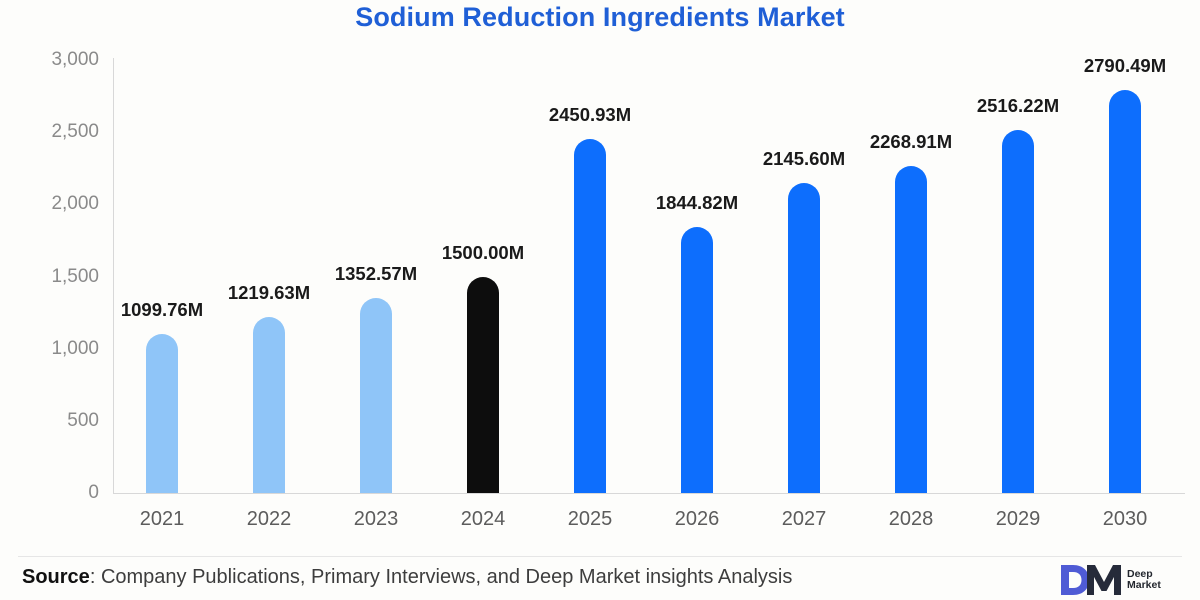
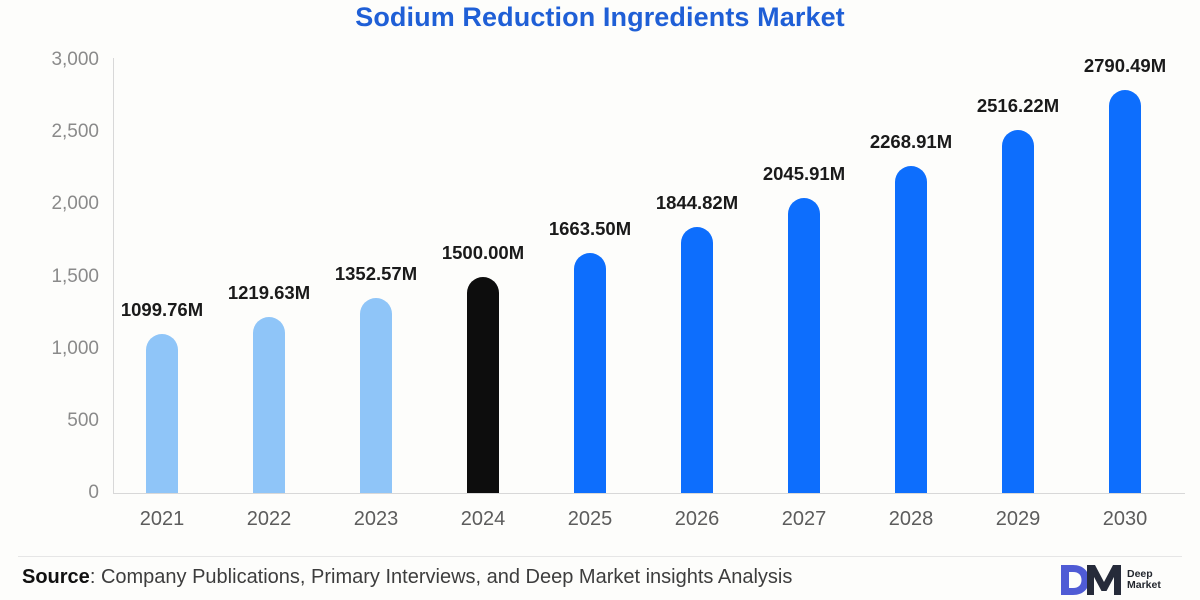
2025: 2450.93M -> 1663.50M
2027: 2145.60M -> 2045.91M
